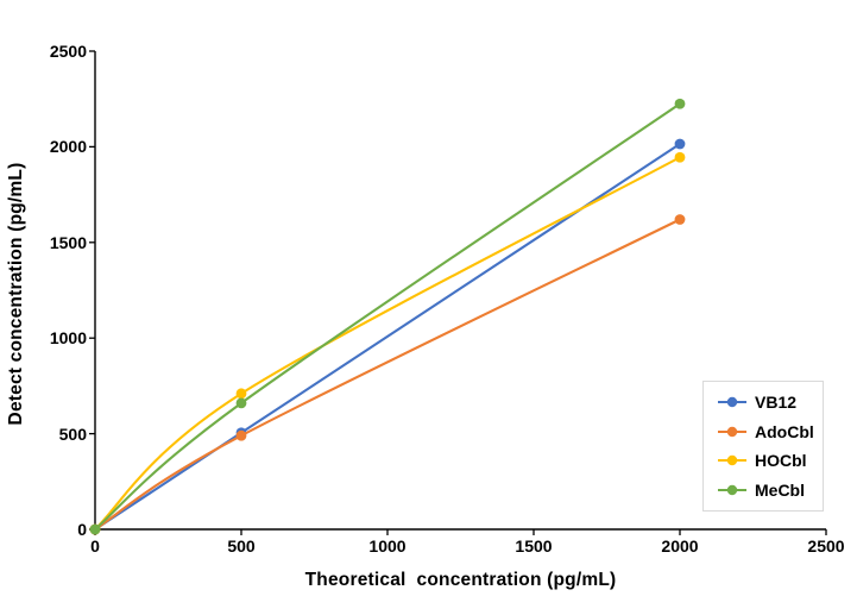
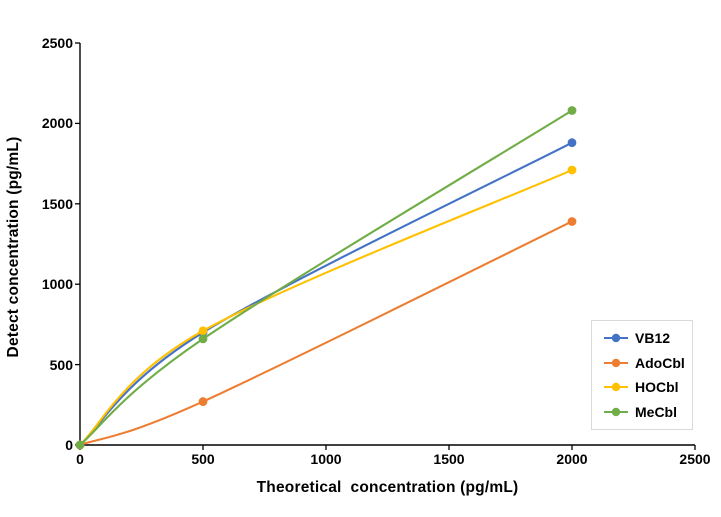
VB12/500: 500 -> 700
AdoCbl/500: 490 -> 270
VB12/2000: 2020 -> 1880
AdoCbl/2000: 1620 -> 1390
HOCbl/2000: 1940 -> 1710
MeCbl/2000: 2220 -> 2080
